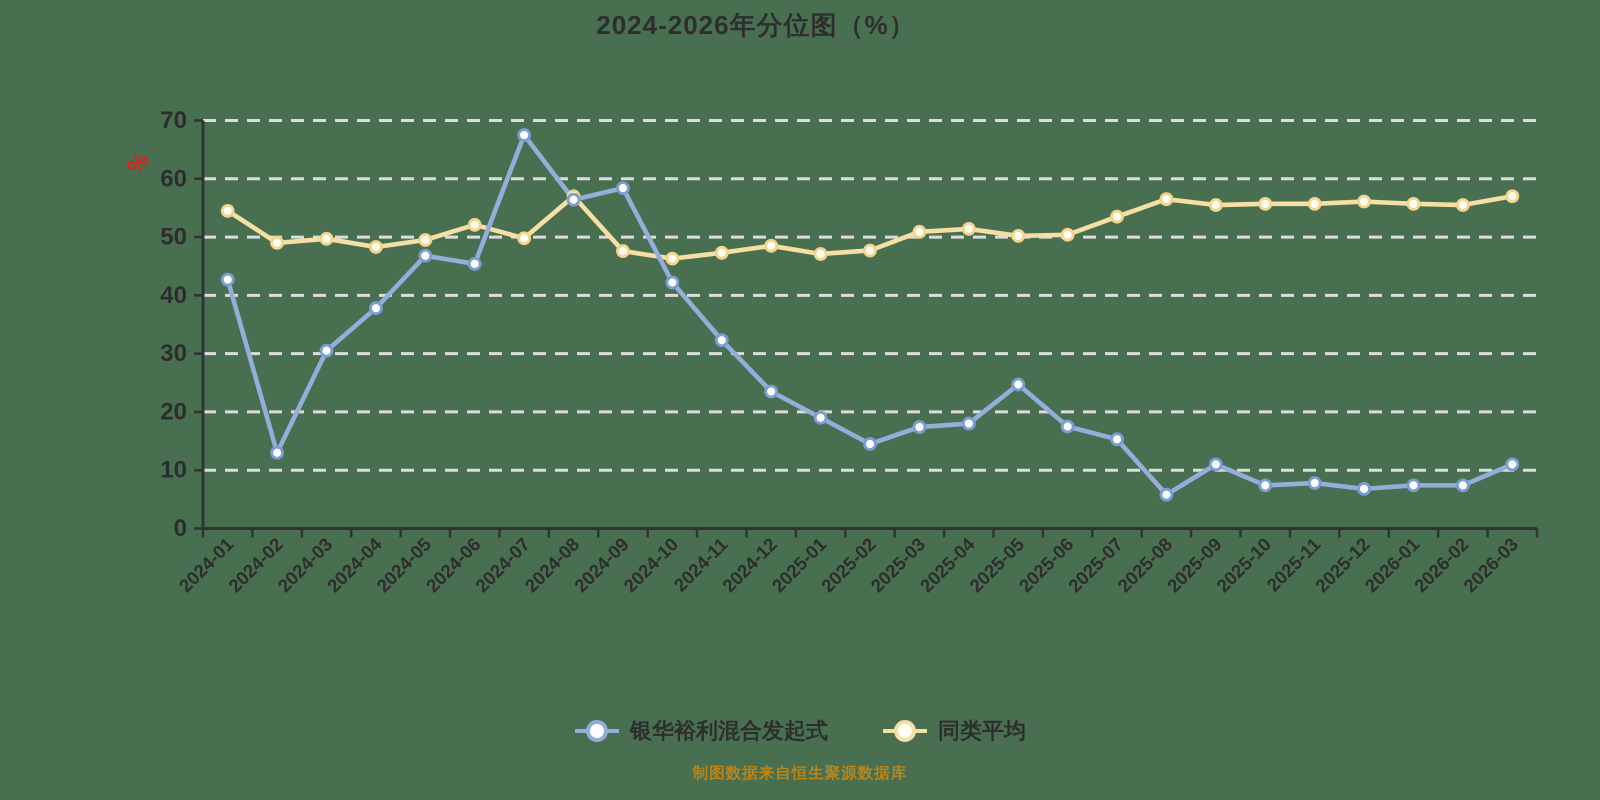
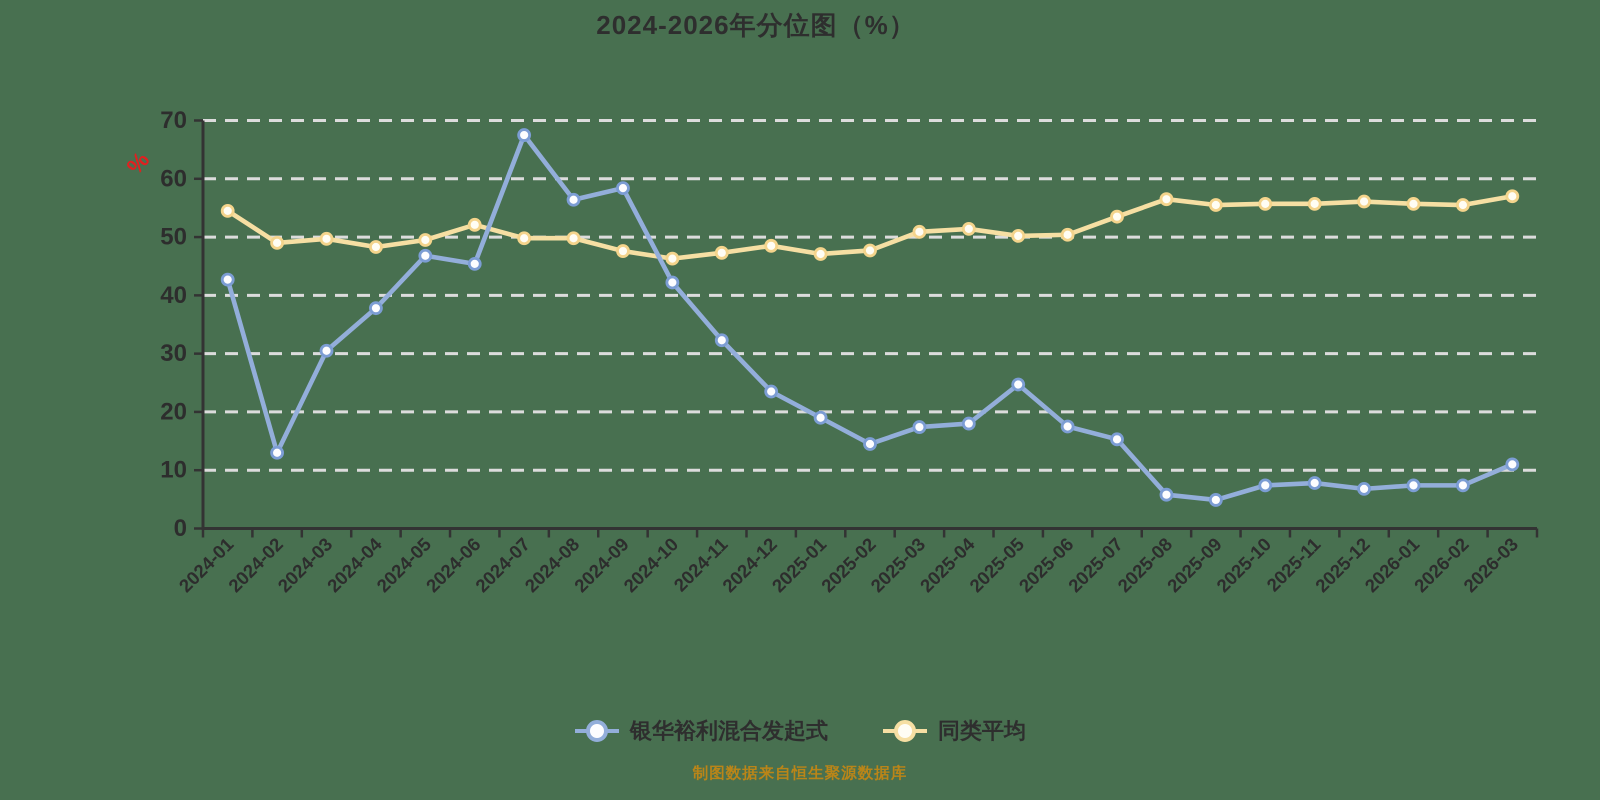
同类平均/2024-08: 57 -> 50
银华裕利混合发起式/2025-09: 11 -> 5
